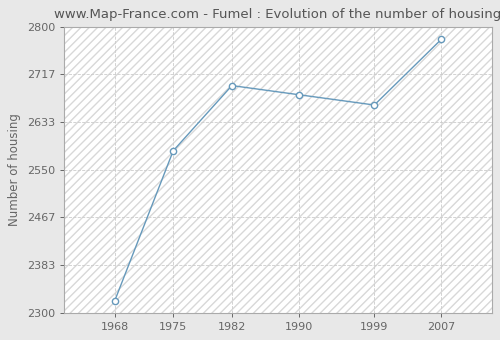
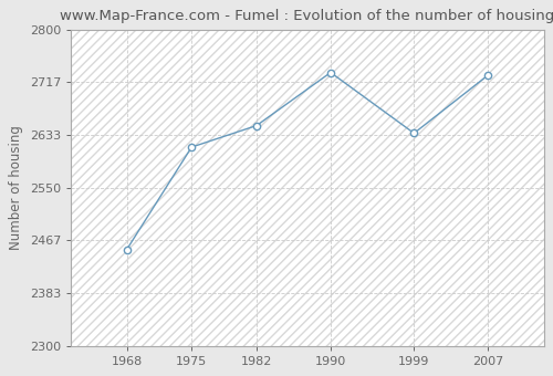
1968: 2320 -> 2452
1975: 2583 -> 2614
1982: 2697 -> 2648
1990: 2681 -> 2732
1999: 2663 -> 2636
2007: 2778 -> 2728
